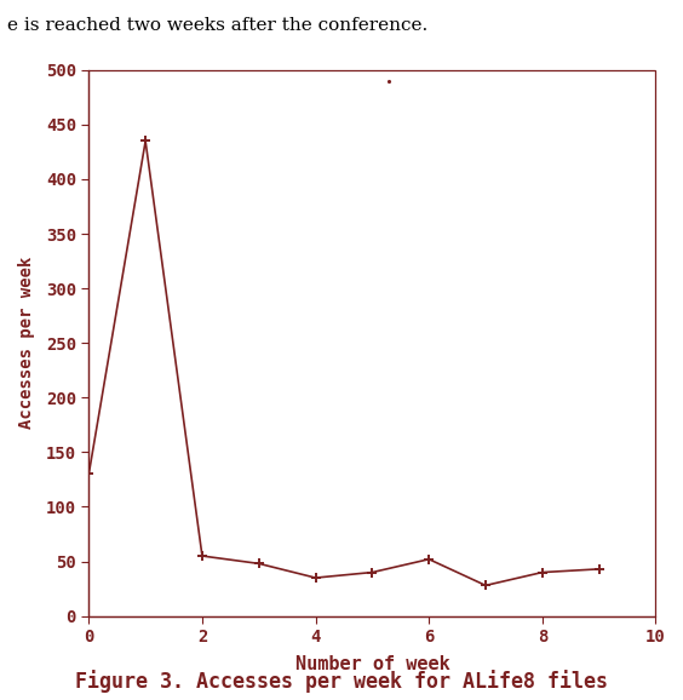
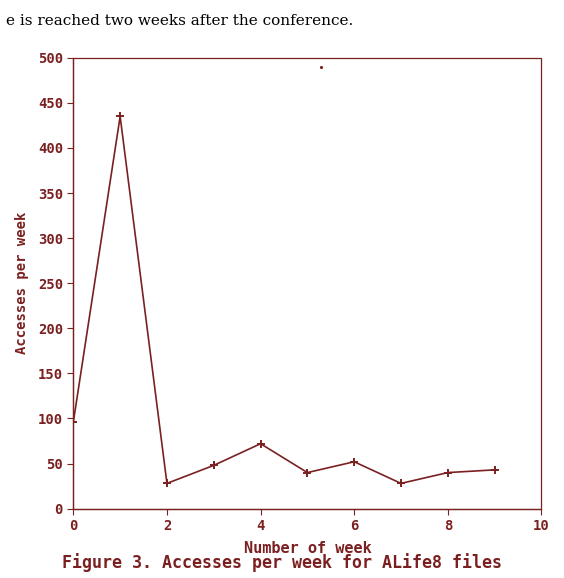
0: 130 -> 96
2: 55 -> 28
4: 35 -> 72
